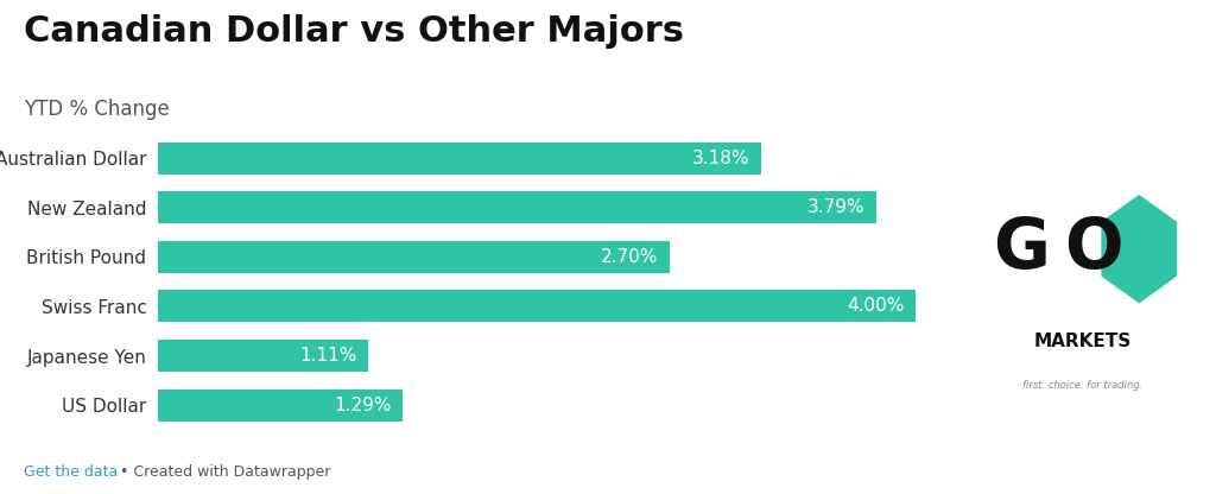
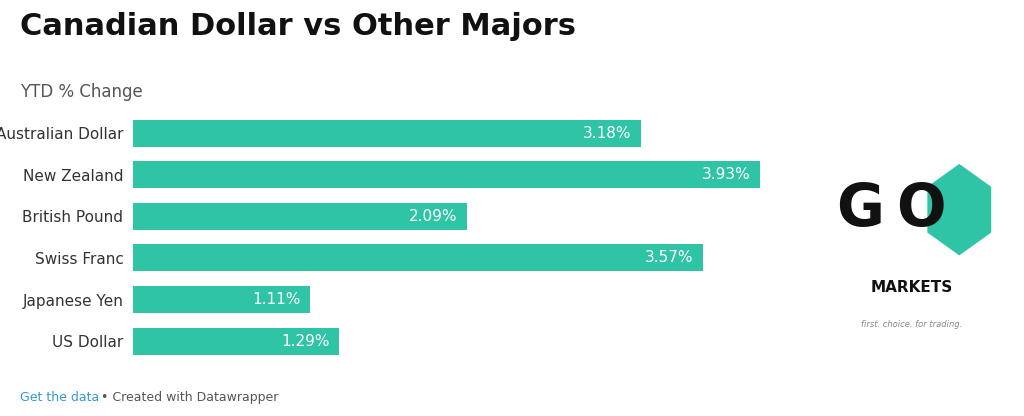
New Zealand: 3.79% -> 3.93%
British Pound: 2.70% -> 2.09%
Swiss Franc: 4.00% -> 3.57%
